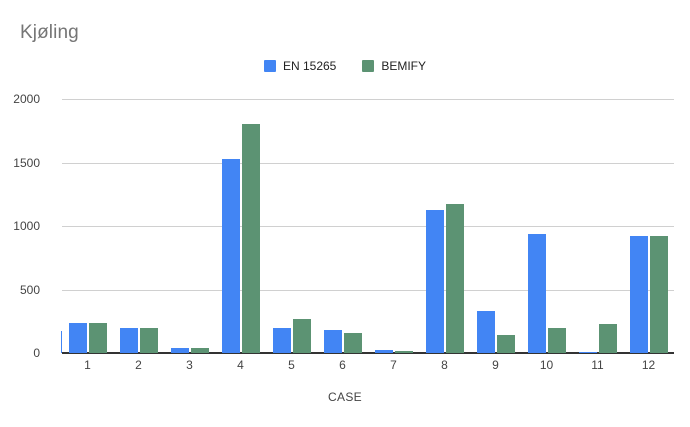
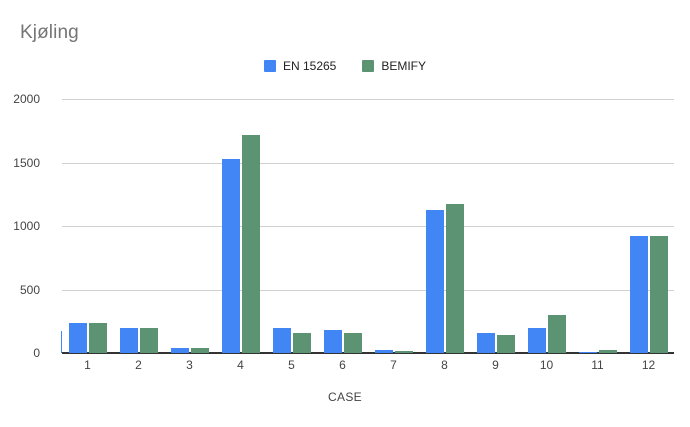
BEMIFY/4: 1800 -> 1720
BEMIFY/5: 270 -> 160
EN 15265/9: 330 -> 160
EN 15265/10: 940 -> 200
BEMIFY/10: 200 -> 300
BEMIFY/11: 230 -> 20
